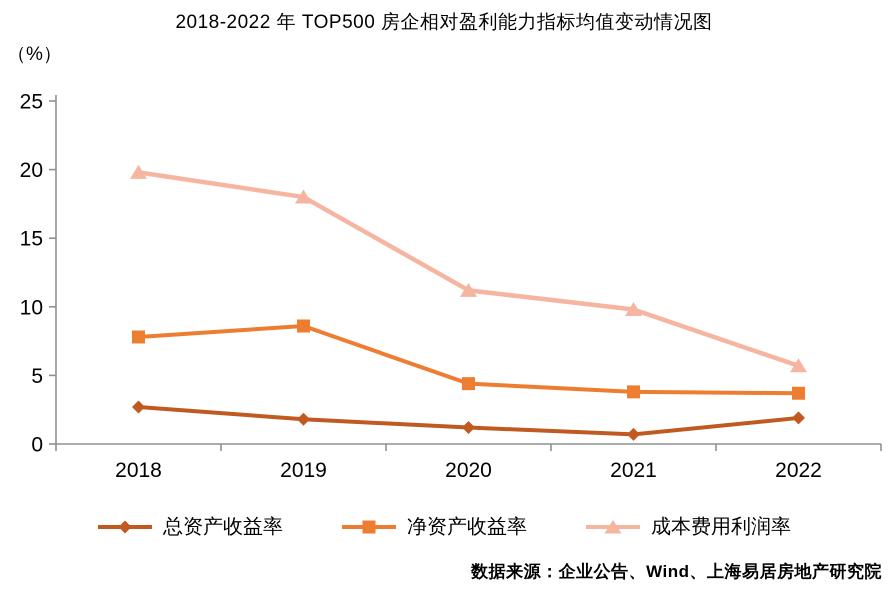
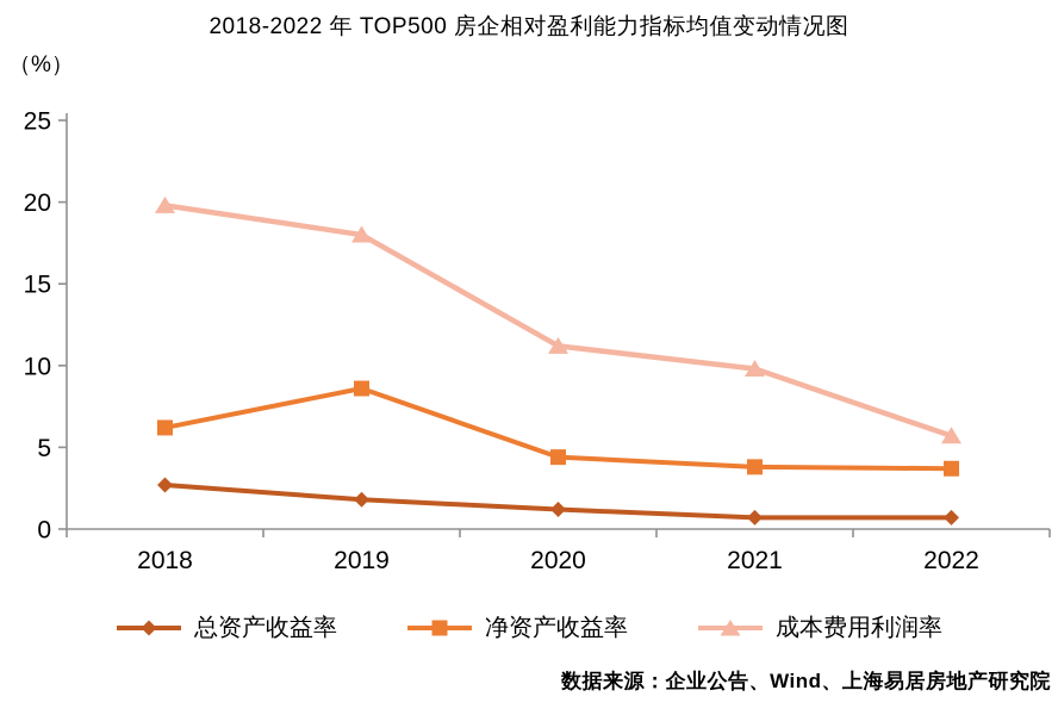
净资产收益率/2018: 7.8 -> 6.2
总资产收益率/2022: 1.9 -> 0.7
